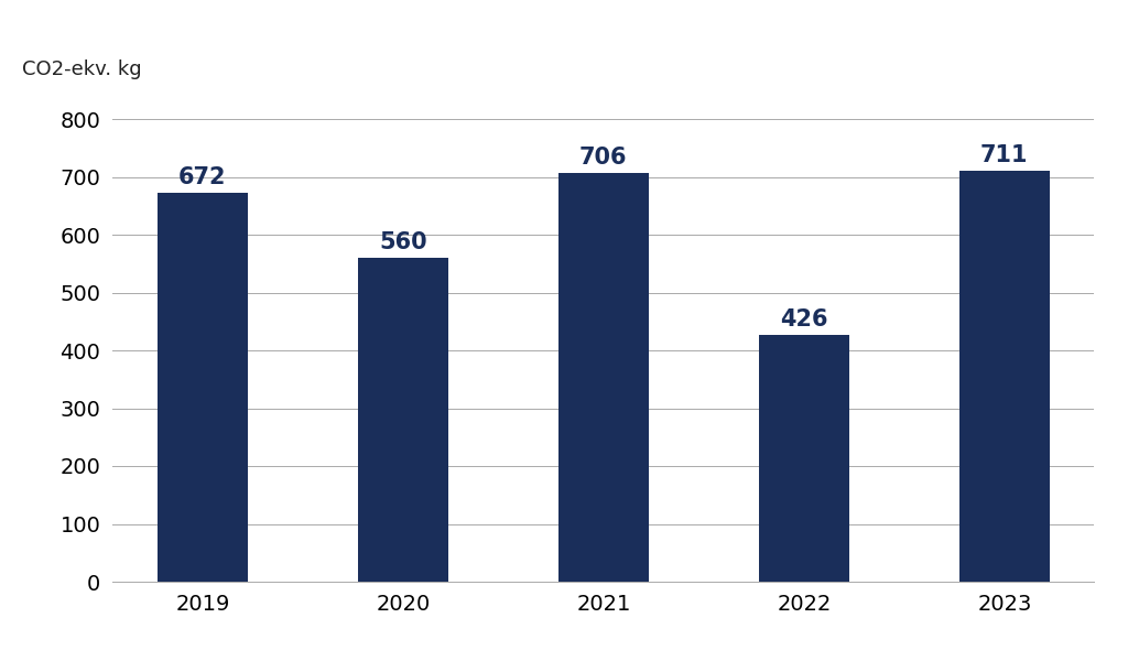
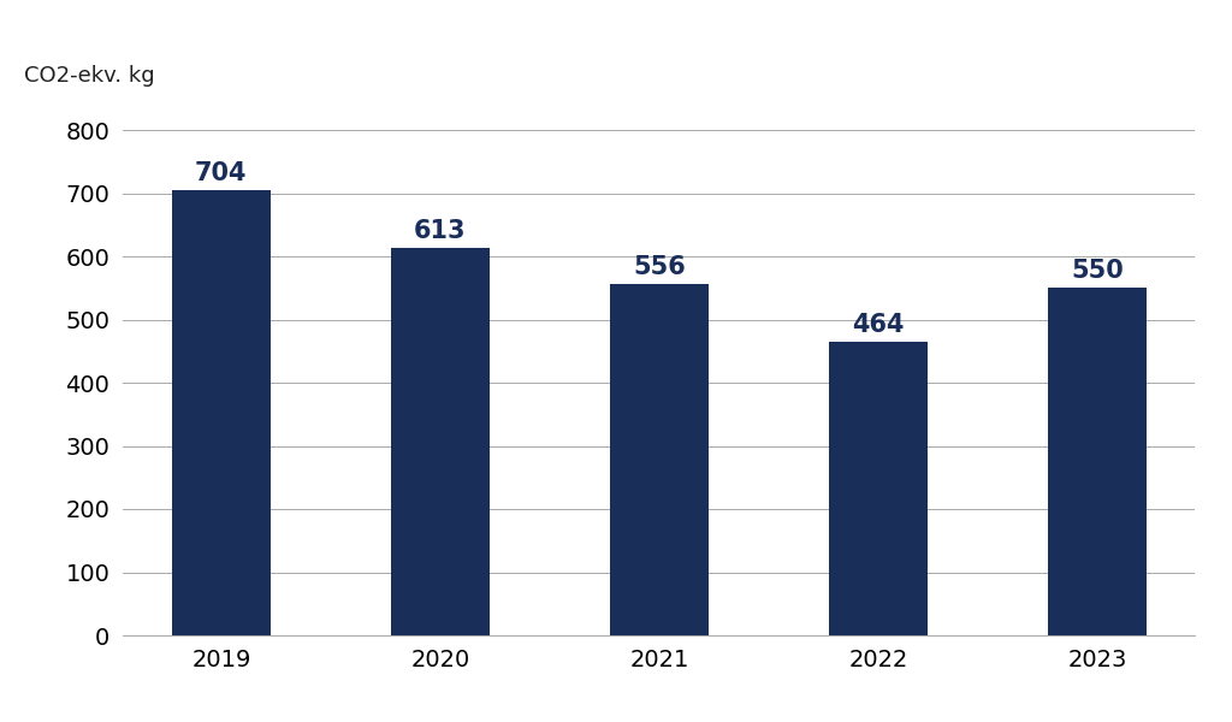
2019: 672 -> 704
2020: 560 -> 613
2021: 706 -> 556
2022: 426 -> 464
2023: 711 -> 550
